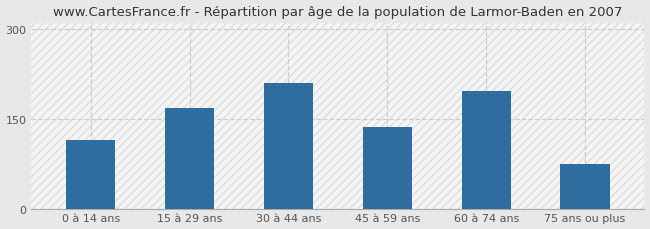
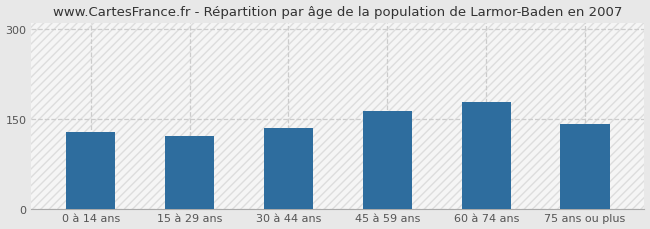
0 à 14 ans: 114 -> 128
15 à 29 ans: 168 -> 122
30 à 44 ans: 210 -> 135
45 à 59 ans: 136 -> 163
60 à 74 ans: 196 -> 178
75 ans ou plus: 74 -> 142
